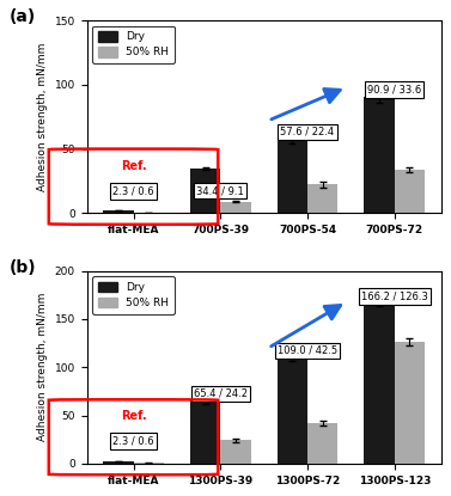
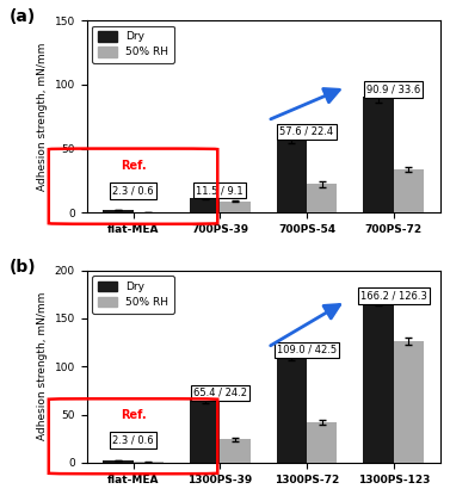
Dry/700PS-39: 34.4 -> 11.5
